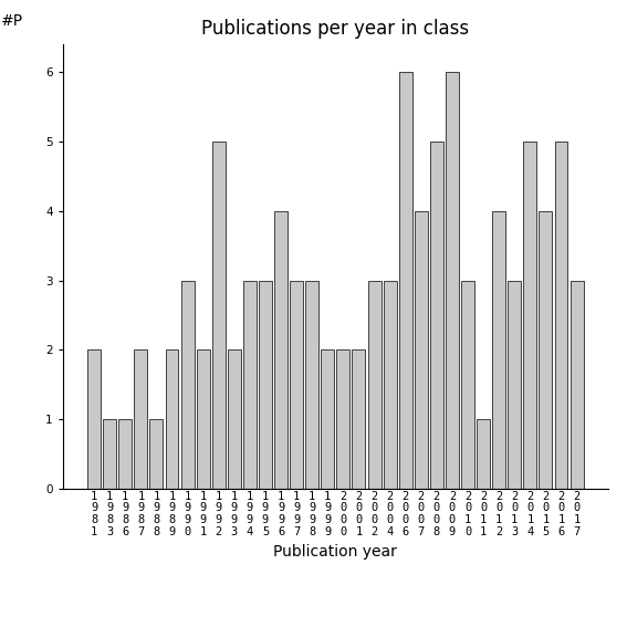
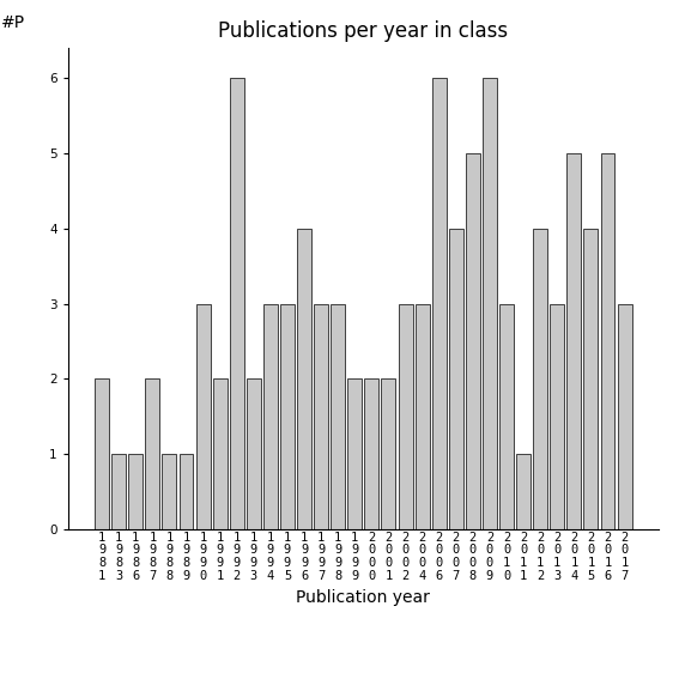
1 9 8 9: 2 -> 1
1 9 9 2: 5 -> 6
